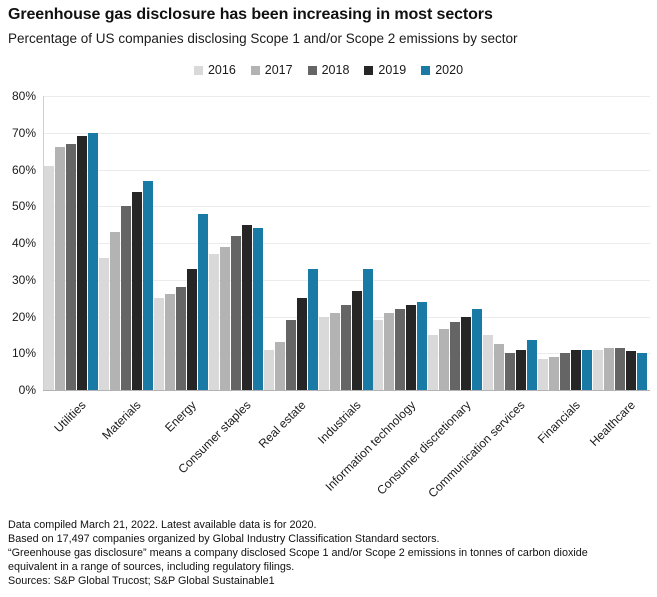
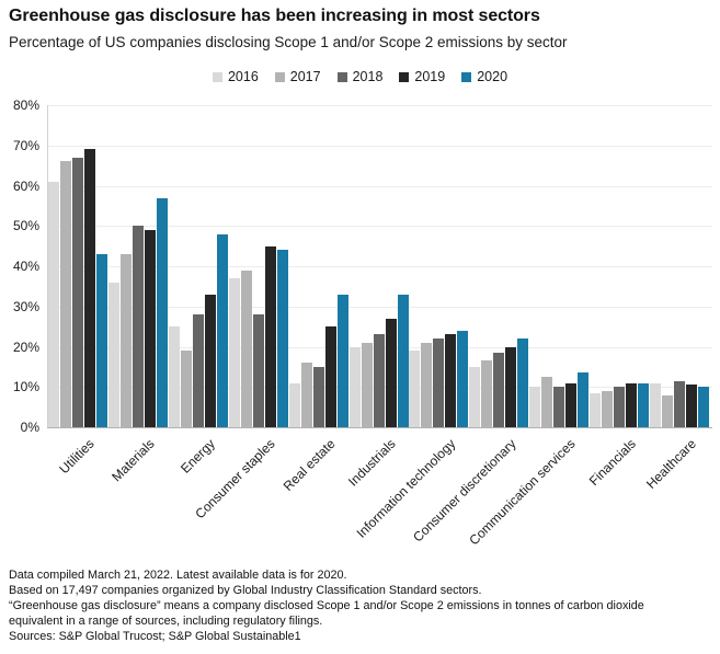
2020/Utilities: 70% -> 43%
2019/Materials: 54% -> 49%
2017/Energy: 26% -> 19%
2018/Consumer staples: 42% -> 28%
2017/Real estate: 13% -> 16%
2018/Real estate: 19% -> 15%
2016/Communication services: 15% -> 10%
2017/Healthcare: 12% -> 8%
